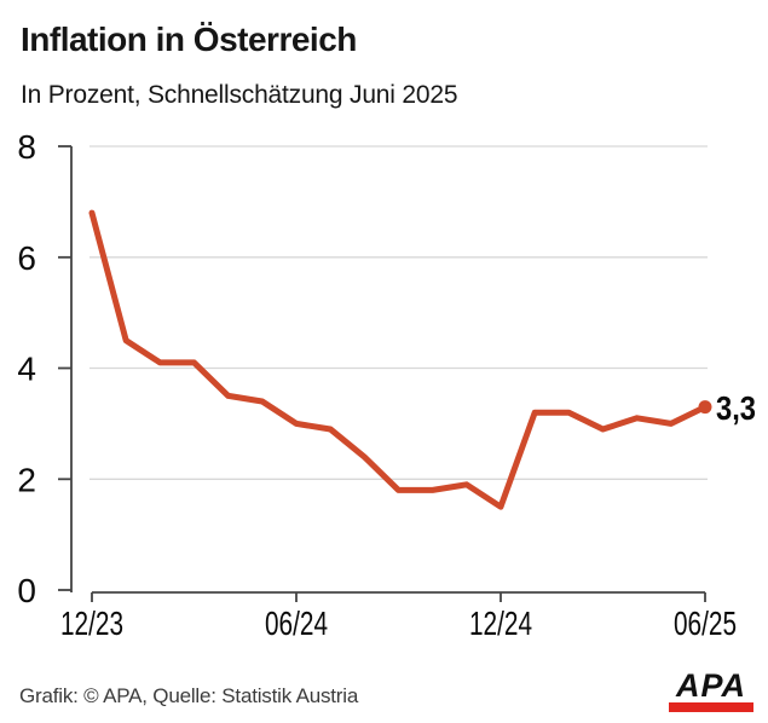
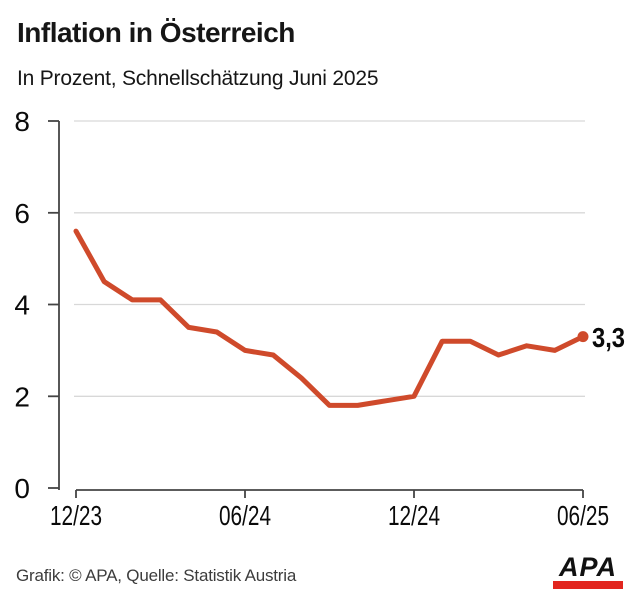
12/23: 6.8 -> 5.6
12/24: 1.5 -> 2.0
